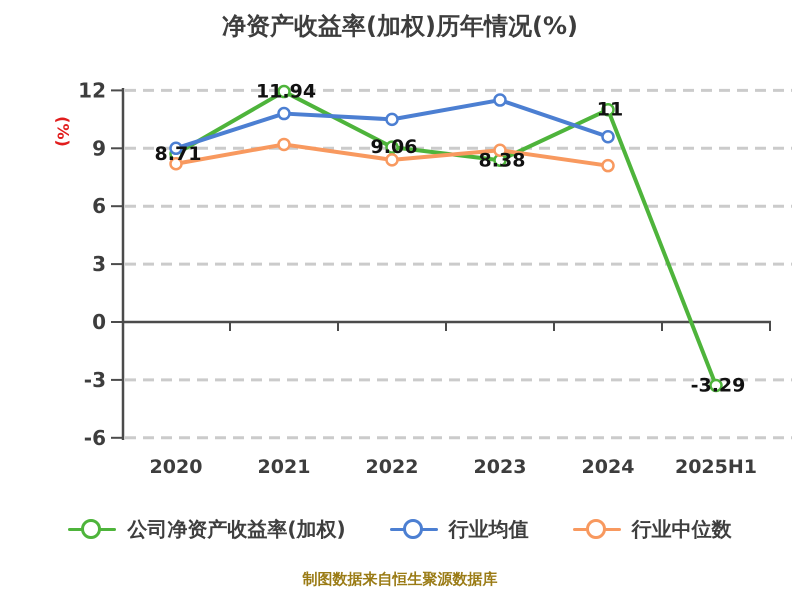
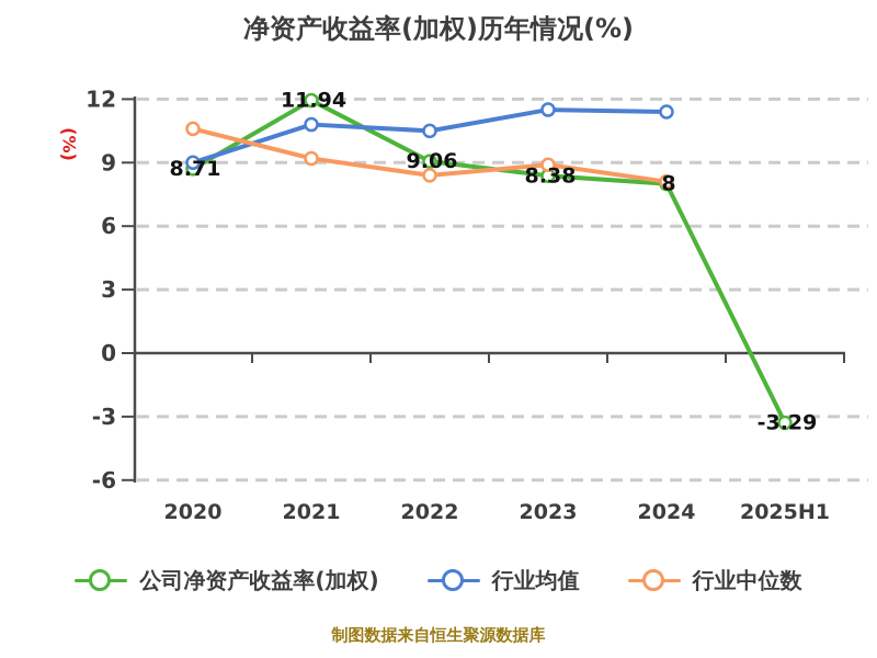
行业中位数/2020: 8.2 -> 10.6
公司净资产收益率(加权)/2024: 11 -> 8
行业均值/2024: 9.6 -> 11.4
